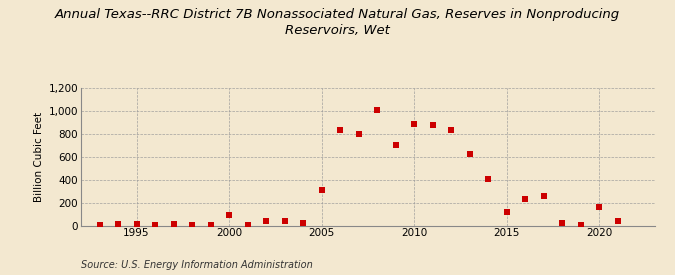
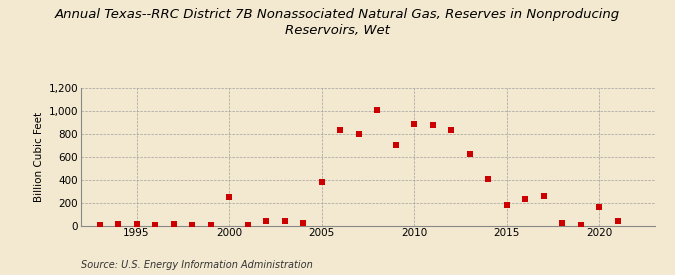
2000: 100 -> 250
2005: 310 -> 380
2015: 120 -> 180
